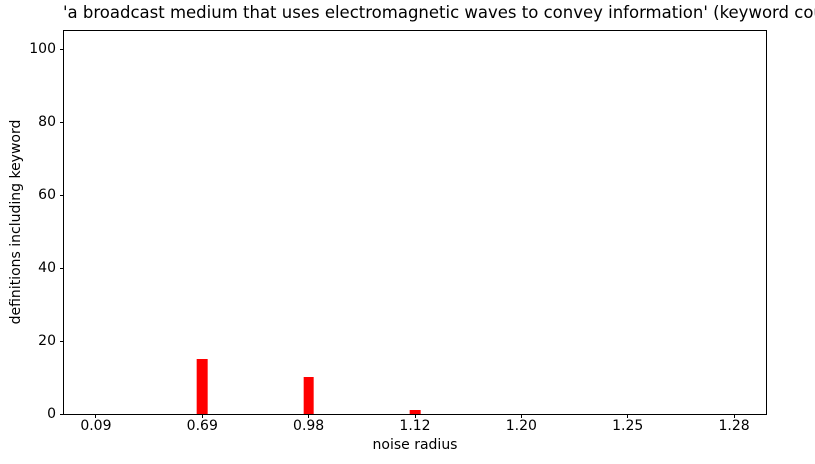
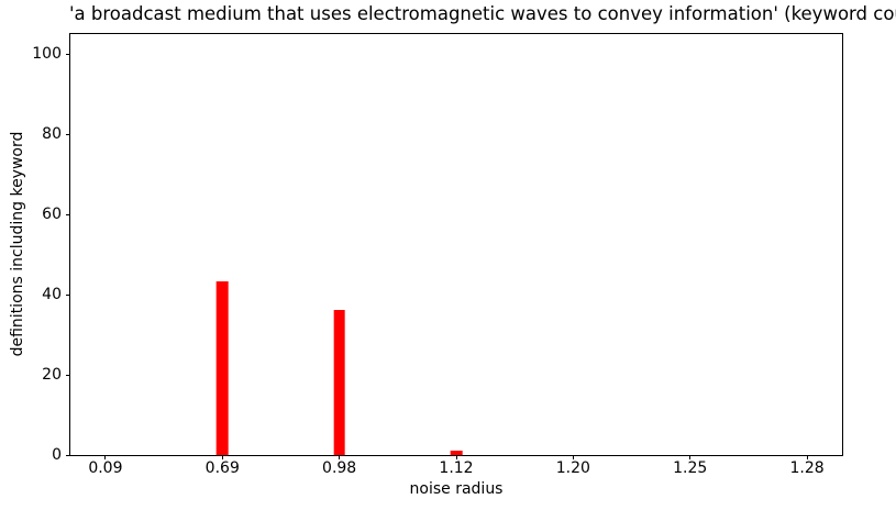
0.69: 15 -> 43
0.98: 10 -> 36
